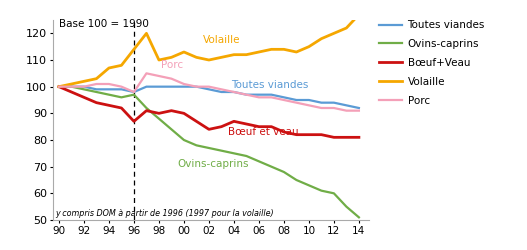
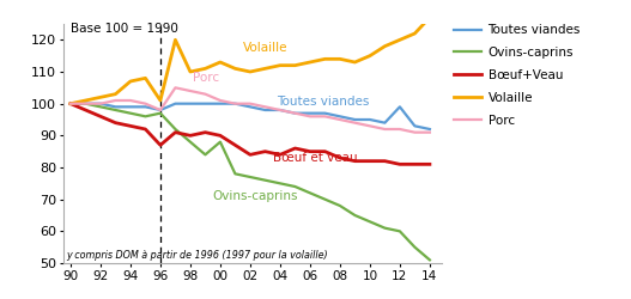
Volaille/96: 114 -> 101
Ovins-caprins/00: 80 -> 88
Bœuf+Veau/04: 87 -> 84
Toutes viandes/12: 94 -> 99
